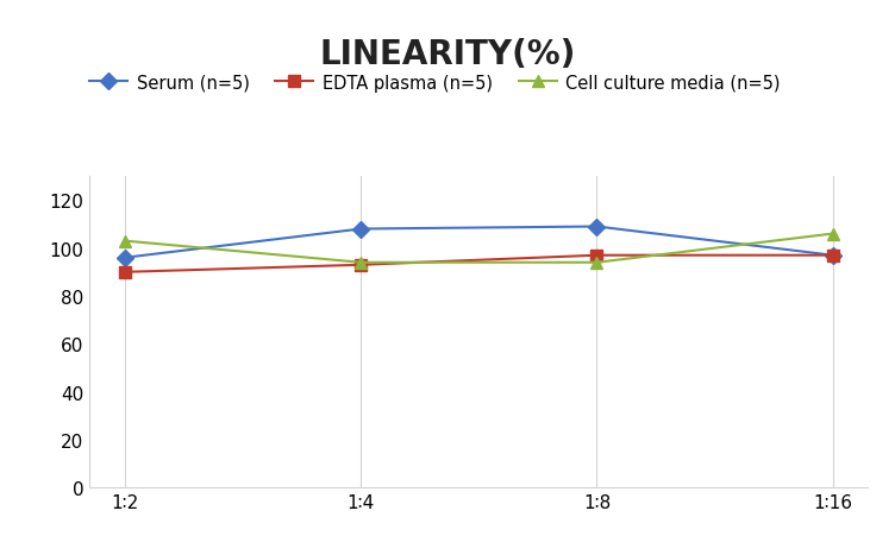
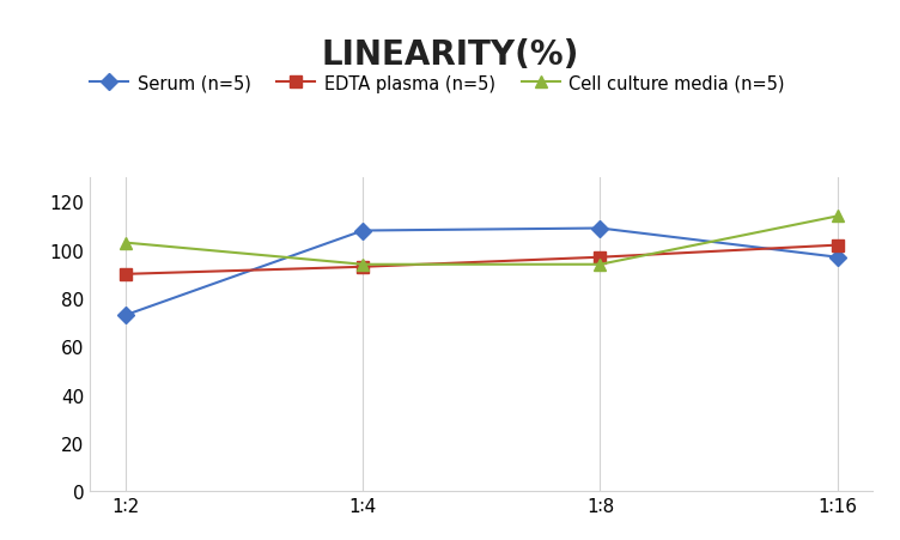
Serum (n=5)/1∶2: 96 -> 73
EDTA plasma (n=5)/1∶16: 97 -> 102
Cell culture media (n=5)/1∶16: 106 -> 114
